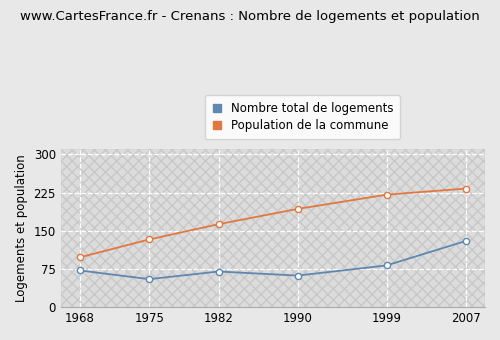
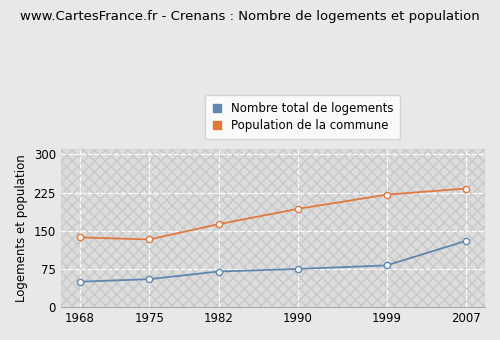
Nombre total de logements/1968: 72 -> 50
Population de la commune/1968: 98 -> 137
Nombre total de logements/1990: 62 -> 75
